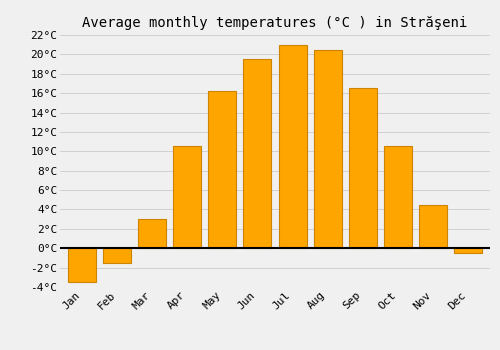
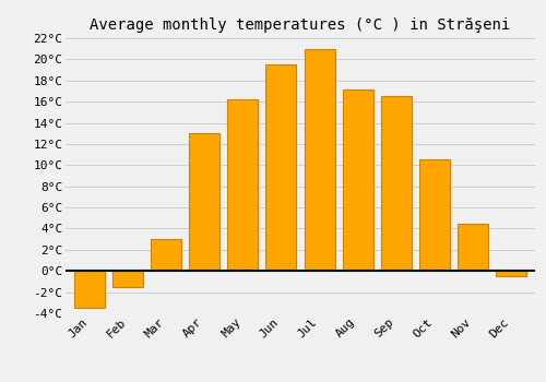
Apr: 10.5°C -> 13.0°C
Aug: 20.5°C -> 17.2°C
